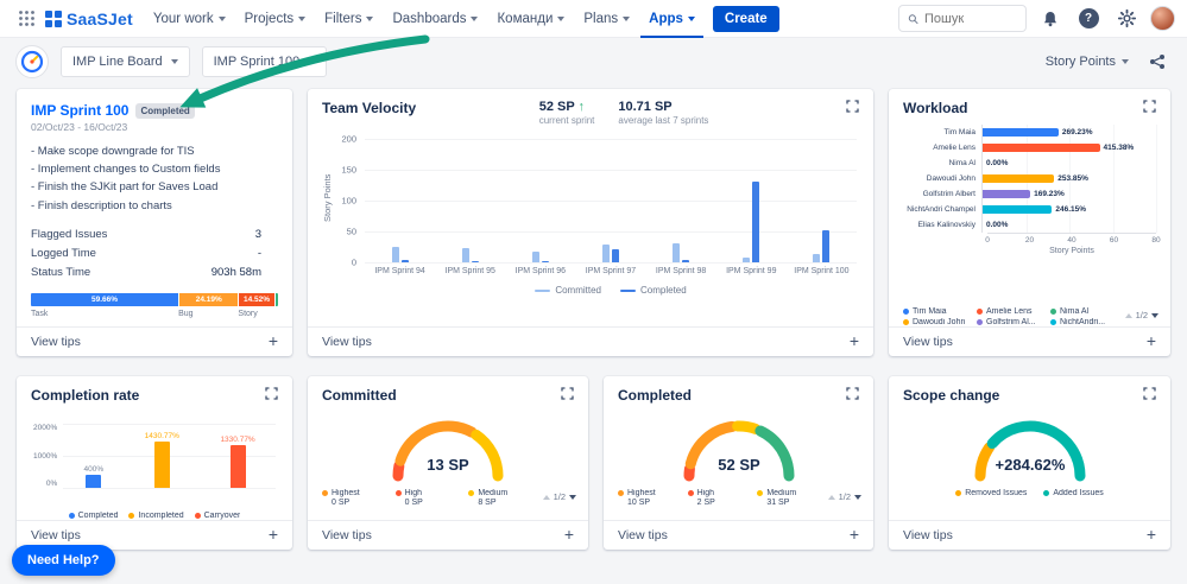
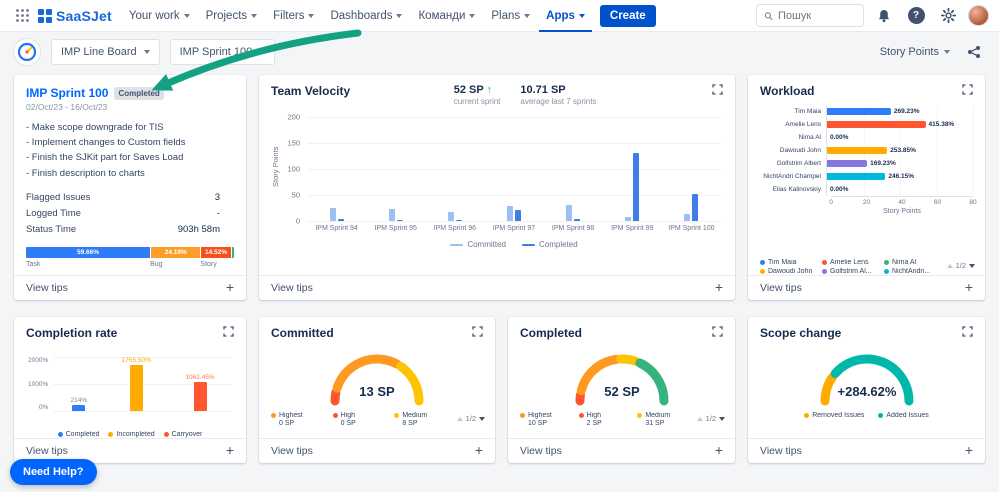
Completion rate/Completed: 400% -> 214%
Completion rate/Incompleted: 1430.77% -> 1765.50%
Completion rate/Carryover: 1330.77% -> 1062.45%
